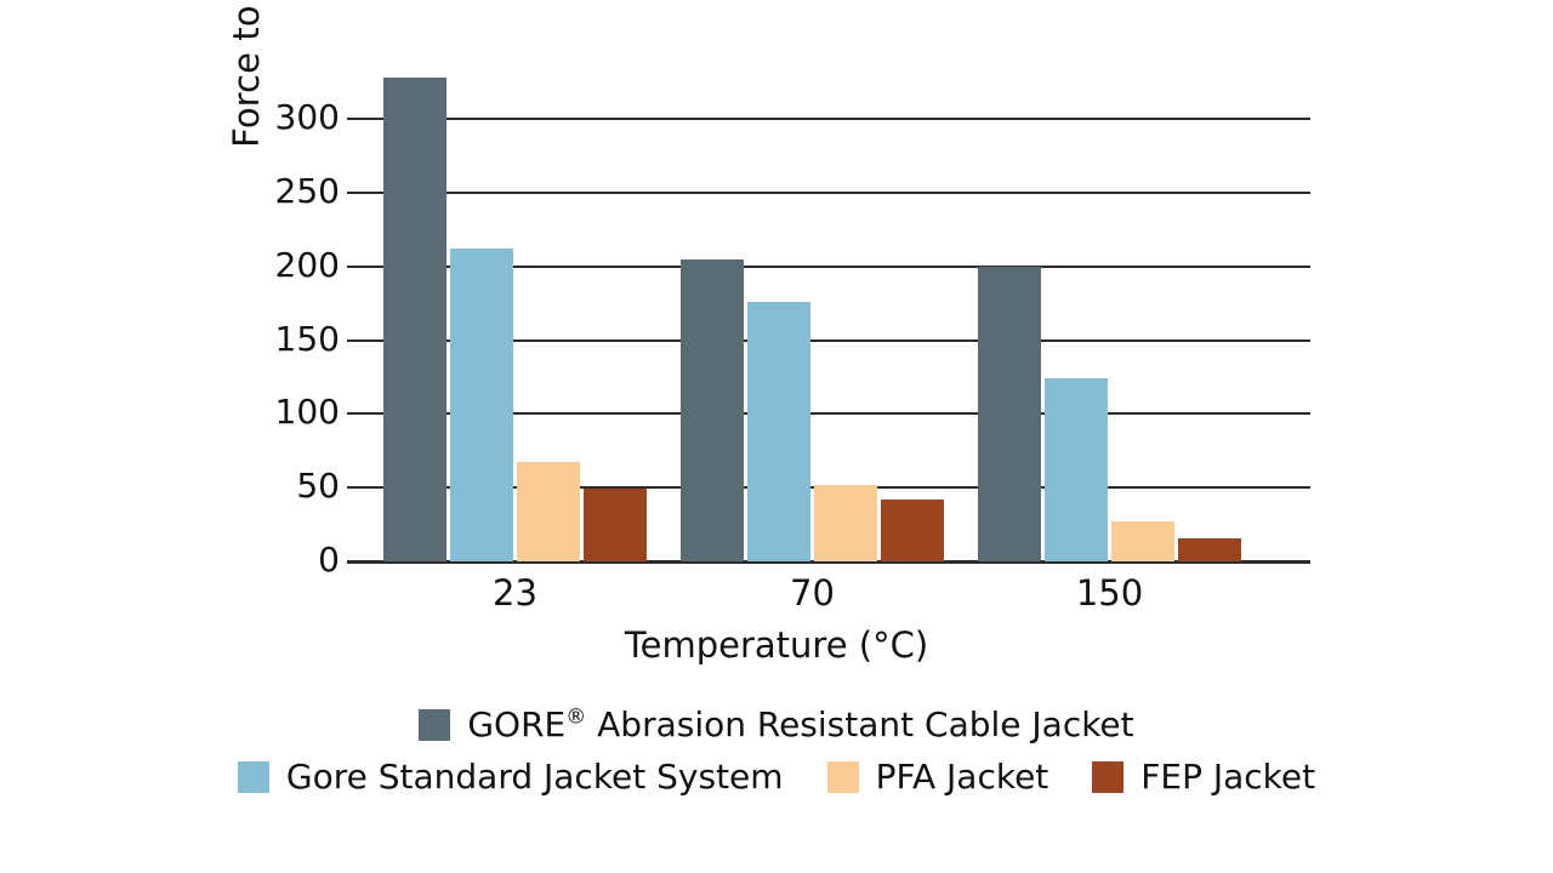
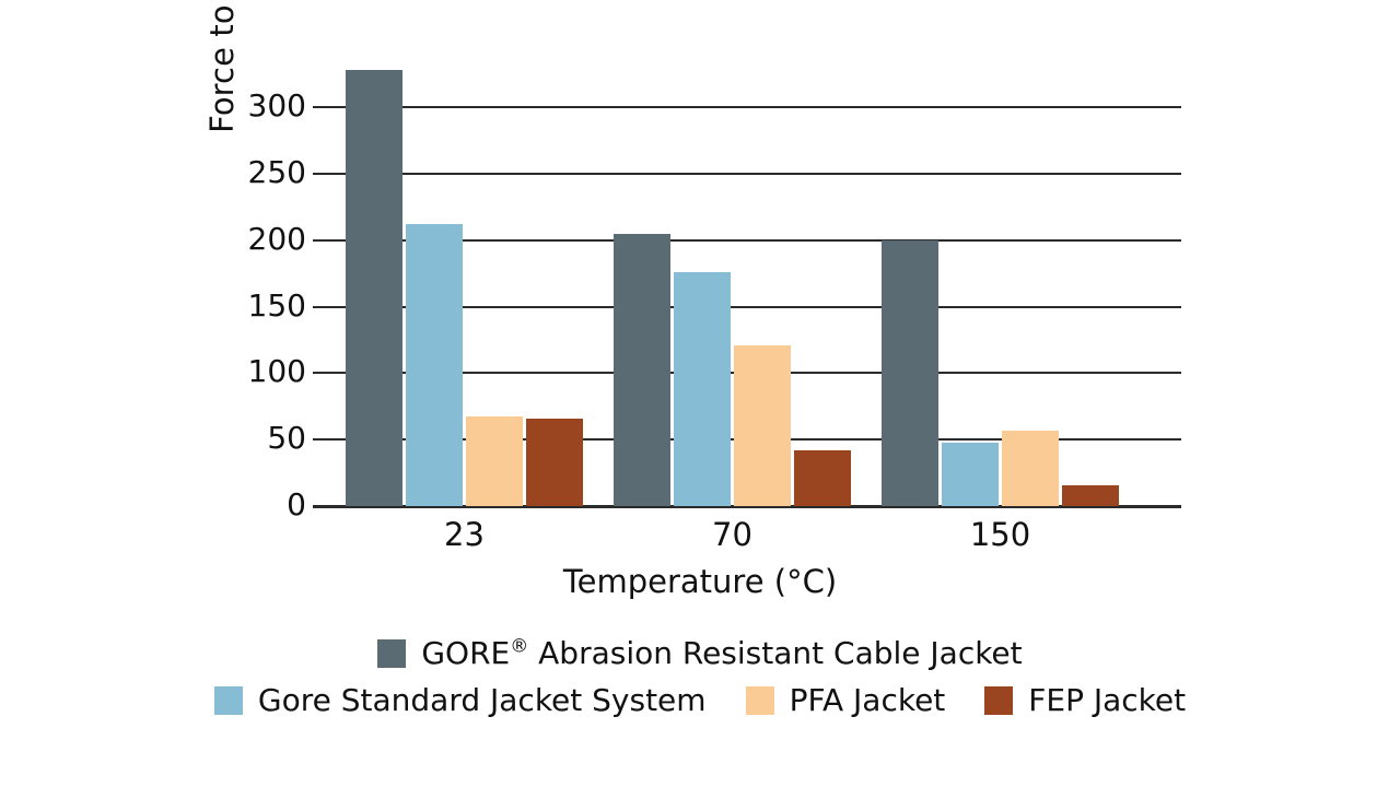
FEP Jacket/23: 49 -> 66
PFA Jacket/70: 52 -> 121
Gore Standard Jacket System/150: 124 -> 48
PFA Jacket/150: 27 -> 57
